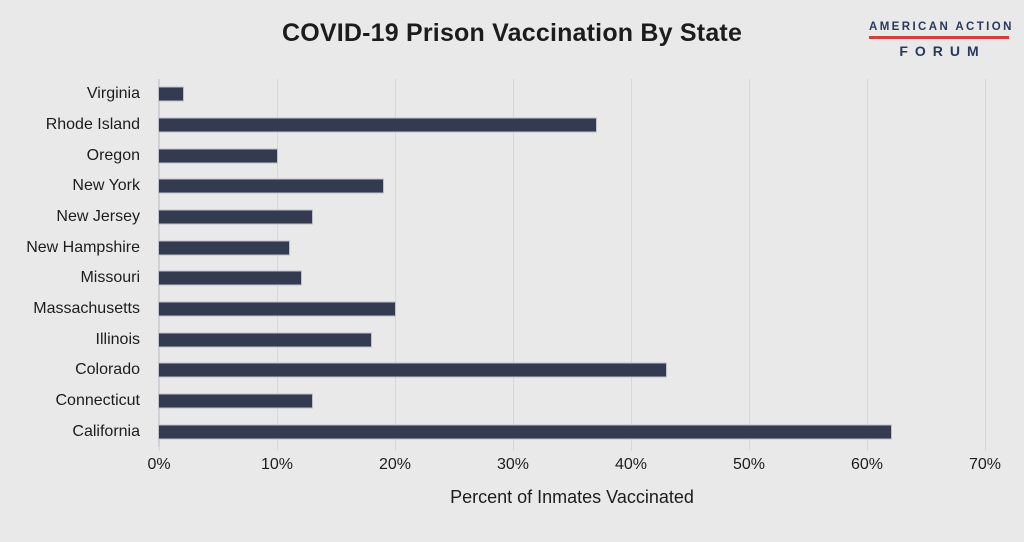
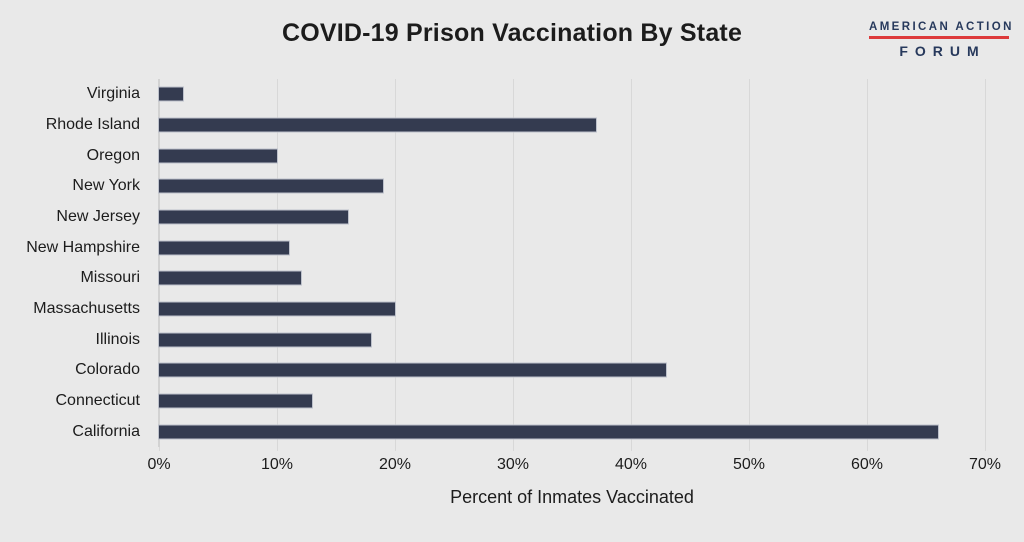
New Jersey: 13% -> 16%
California: 62% -> 66%
